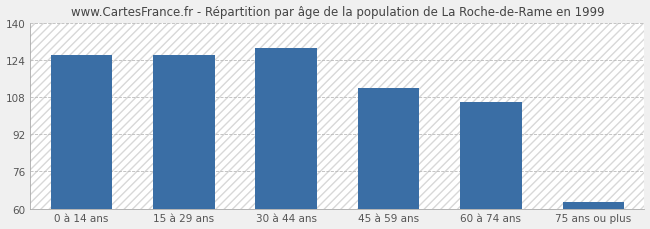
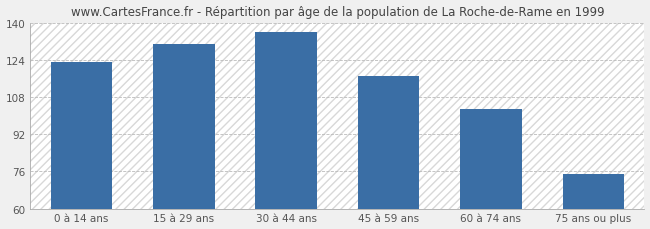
0 à 14 ans: 126 -> 123
15 à 29 ans: 126 -> 131
30 à 44 ans: 129 -> 136
45 à 59 ans: 112 -> 117
60 à 74 ans: 106 -> 103
75 ans ou plus: 63 -> 75
